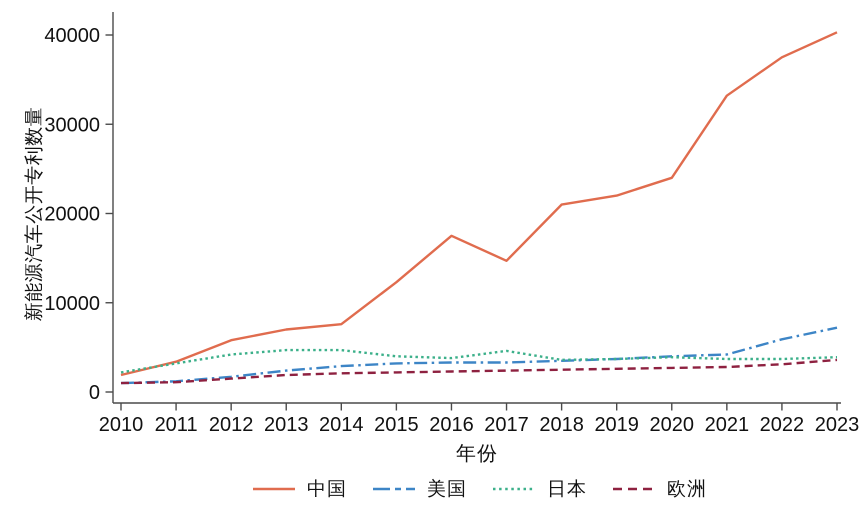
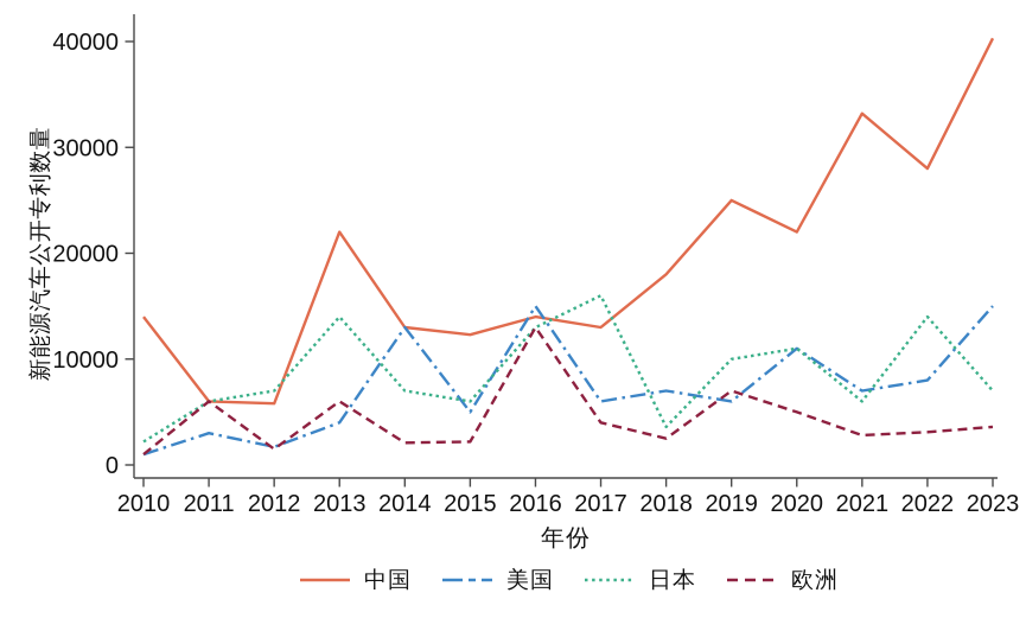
中国/2010: 2000 -> 14000
中国/2011: 3000 -> 6000
美国/2011: 1000 -> 3000
日本/2011: 3000 -> 6000
欧洲/2011: 1000 -> 6000
日本/2012: 4000 -> 7000
中国/2013: 7000 -> 22000
美国/2013: 2000 -> 4000
日本/2013: 5000 -> 14000
欧洲/2013: 2000 -> 6000
中国/2014: 8000 -> 13000
美国/2014: 3000 -> 13000
日本/2014: 5000 -> 7000
美国/2015: 3000 -> 5000
日本/2015: 4000 -> 6000
中国/2016: 18000 -> 14000
美国/2016: 3000 -> 15000
日本/2016: 4000 -> 13000
欧洲/2016: 2000 -> 13000
中国/2017: 15000 -> 13000
美国/2017: 3000 -> 6000
日本/2017: 5000 -> 16000
欧洲/2017: 2000 -> 4000
中国/2018: 21000 -> 18000
美国/2018: 4000 -> 7000
中国/2019: 22000 -> 25000
美国/2019: 4000 -> 6000
日本/2019: 4000 -> 10000
欧洲/2019: 3000 -> 7000
中国/2020: 24000 -> 22000
美国/2020: 4000 -> 11000
日本/2020: 4000 -> 11000
欧洲/2020: 3000 -> 5000
美国/2021: 4000 -> 7000
日本/2021: 4000 -> 6000
中国/2022: 38000 -> 28000
美国/2022: 6000 -> 8000
日本/2022: 4000 -> 14000
美国/2023: 7000 -> 15000
日本/2023: 4000 -> 7000
